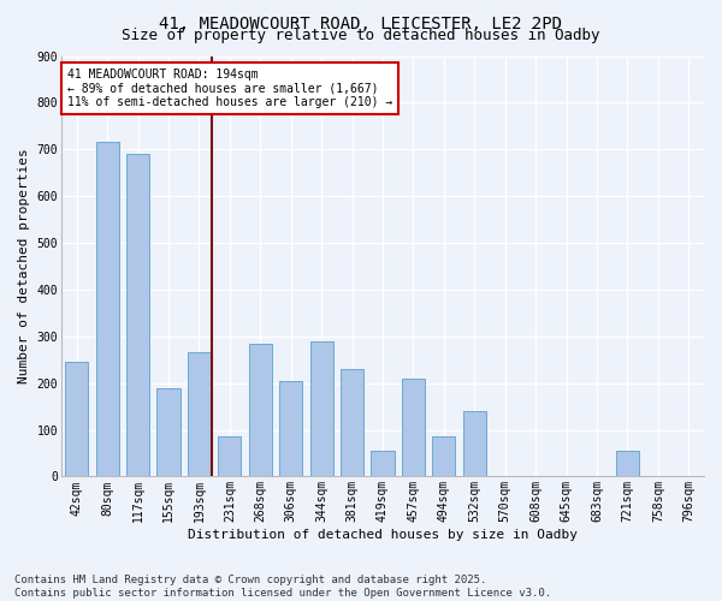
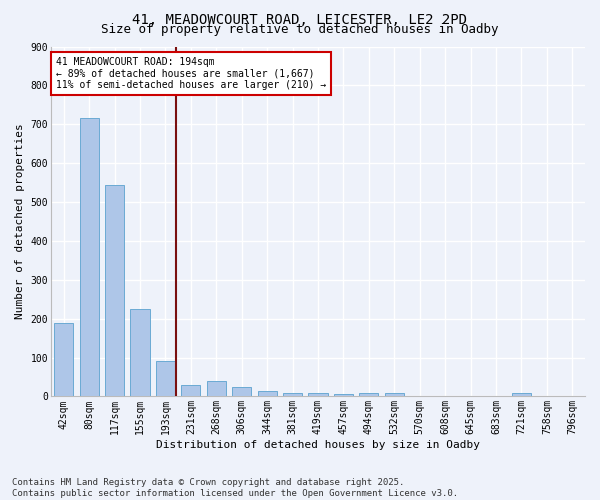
42sqm: 245 -> 190
117sqm: 690 -> 545
155sqm: 190 -> 225
193sqm: 265 -> 90
231sqm: 85 -> 30
268sqm: 285 -> 40
306sqm: 205 -> 25
344sqm: 290 -> 15
381sqm: 230 -> 10
419sqm: 55 -> 10
457sqm: 210 -> 5
494sqm: 85 -> 8
532sqm: 140 -> 8
721sqm: 55 -> 10
